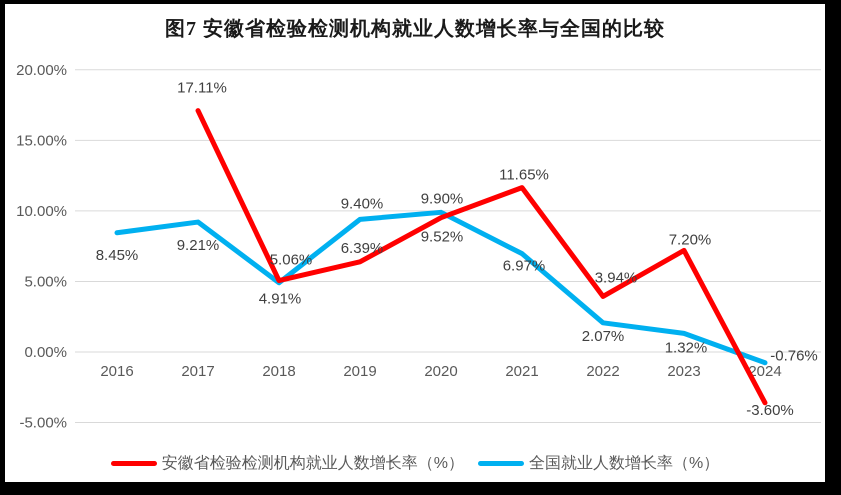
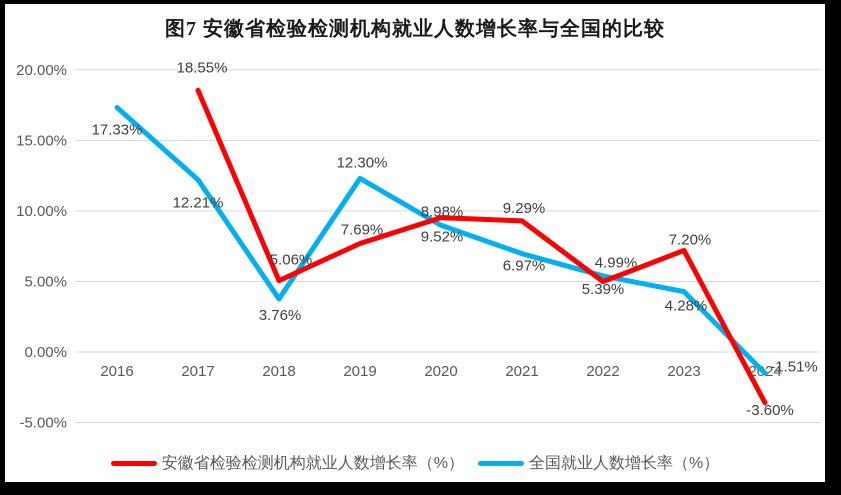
全国就业人数增长率（%）/2016: 8.45% -> 17.33%
安徽省检验检测机构就业人数增长率（%）/2017: 17.11% -> 18.55%
全国就业人数增长率（%）/2017: 9.21% -> 12.21%
全国就业人数增长率（%）/2018: 4.91% -> 3.76%
安徽省检验检测机构就业人数增长率（%）/2019: 6.39% -> 7.69%
全国就业人数增长率（%）/2019: 9.40% -> 12.30%
全国就业人数增长率（%）/2020: 9.90% -> 8.98%
安徽省检验检测机构就业人数增长率（%）/2021: 11.65% -> 9.29%
安徽省检验检测机构就业人数增长率（%）/2022: 3.94% -> 4.99%
全国就业人数增长率（%）/2022: 2.07% -> 5.39%
全国就业人数增长率（%）/2023: 1.32% -> 4.28%
全国就业人数增长率（%）/2024: -0.76% -> -1.51%
